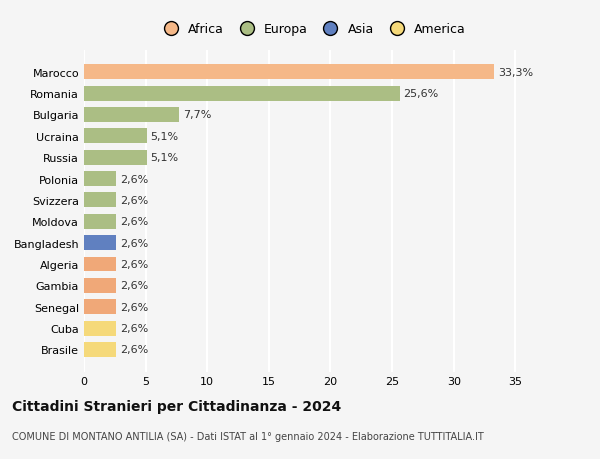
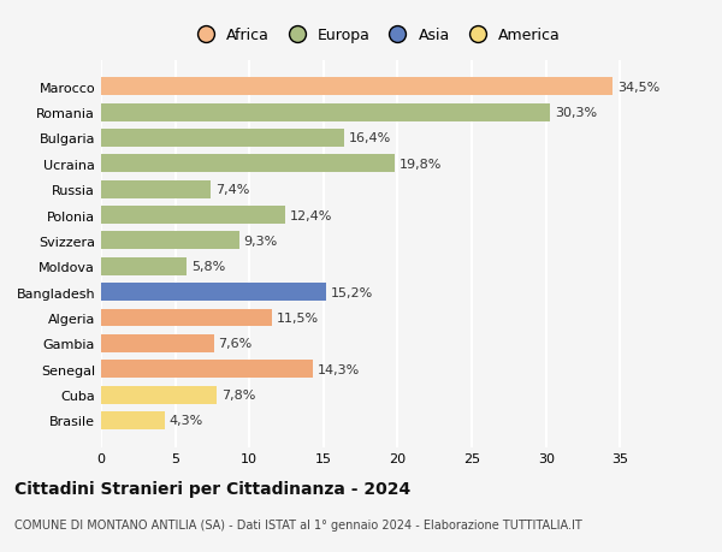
Marocco: 33,3% -> 34,5%
Romania: 25,6% -> 30,3%
Bulgaria: 7,7% -> 16,4%
Ucraina: 5,1% -> 19,8%
Russia: 5,1% -> 7,4%
Polonia: 2,6% -> 12,4%
Svizzera: 2,6% -> 9,3%
Moldova: 2,6% -> 5,8%
Bangladesh: 2,6% -> 15,2%
Algeria: 2,6% -> 11,5%
Gambia: 2,6% -> 7,6%
Senegal: 2,6% -> 14,3%
Cuba: 2,6% -> 7,8%
Brasile: 2,6% -> 4,3%
